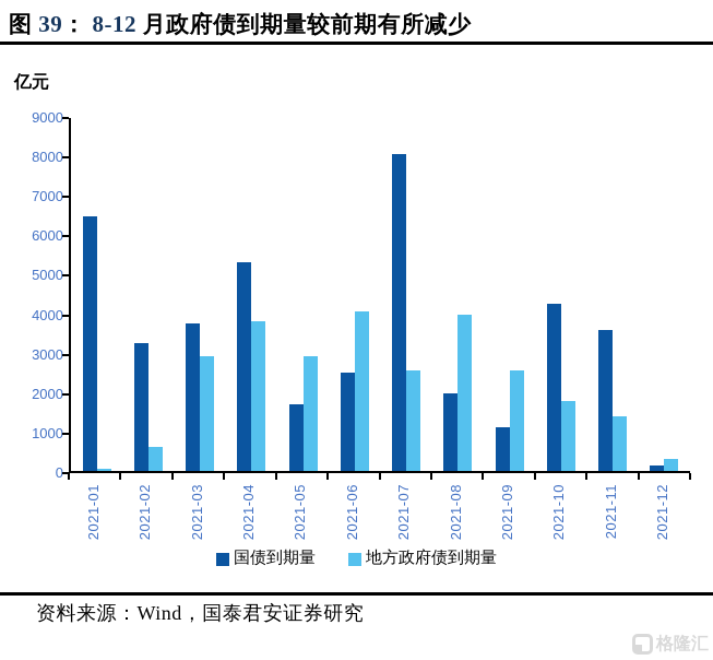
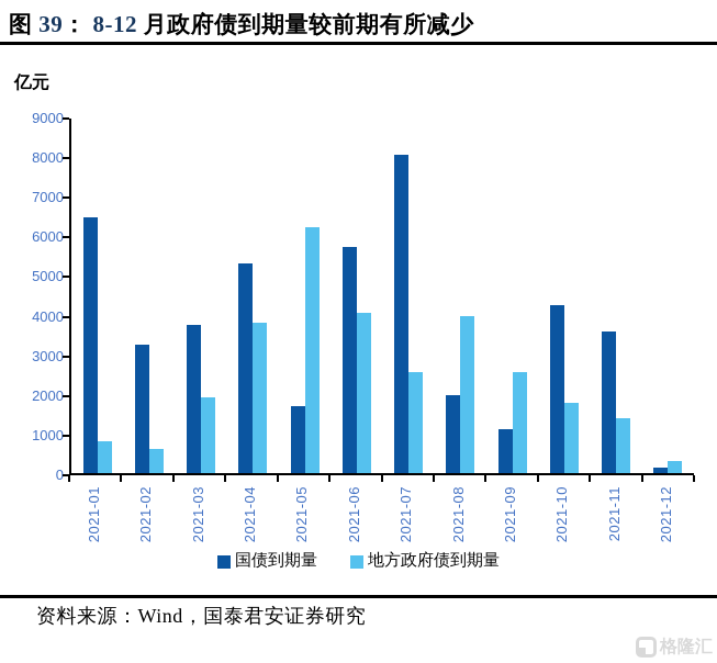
地方政府债到期量/2021-01: 100 -> 800
地方政府债到期量/2021-03: 2900 -> 1900
地方政府债到期量/2021-05: 2900 -> 6200
国债到期量/2021-06: 2500 -> 5700
